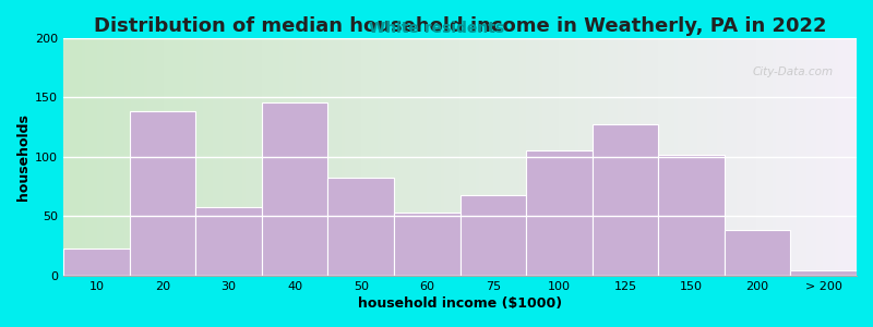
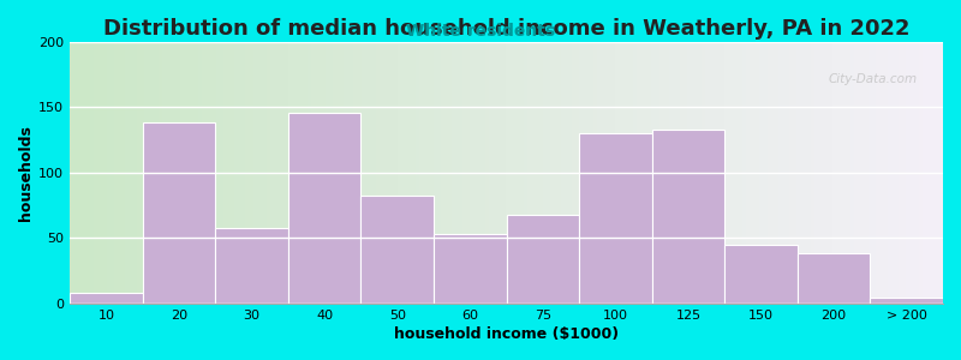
10: 23 -> 8
100: 105 -> 130
125: 127 -> 133
150: 102 -> 45
